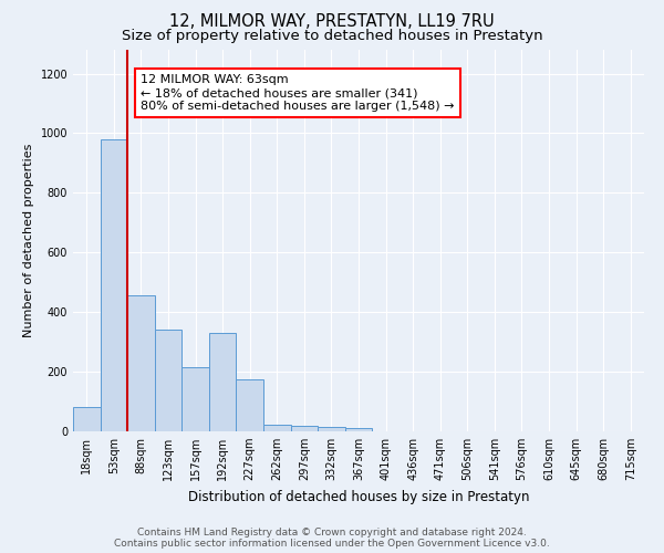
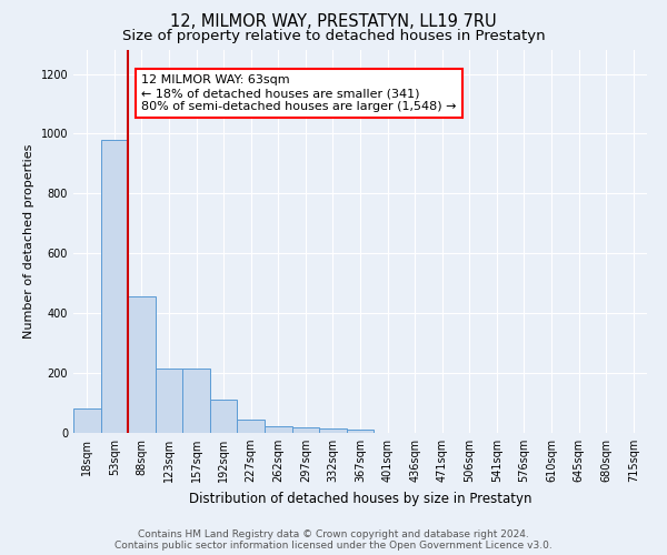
123sqm: 340 -> 215
192sqm: 330 -> 110
227sqm: 175 -> 45
